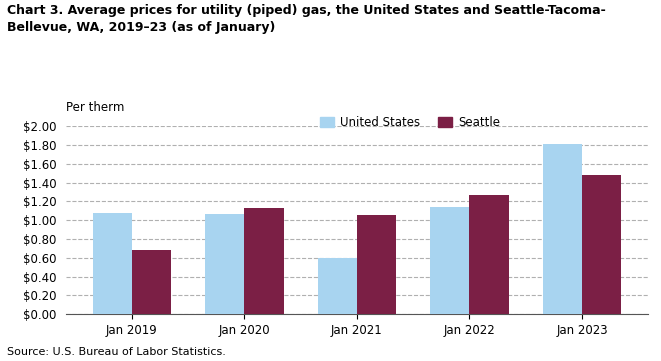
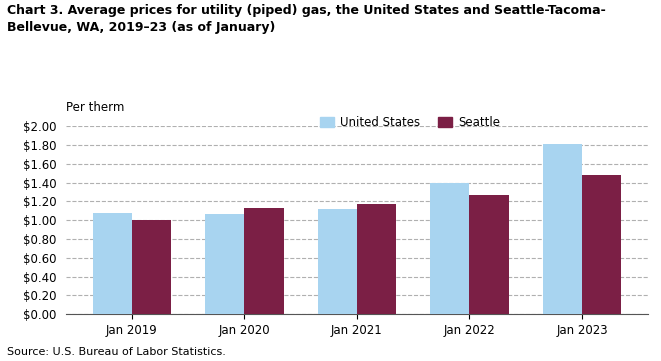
Seattle/Jan 2019: $0.68 -> $1.00
United States/Jan 2021: $0.60 -> $1.12
Seattle/Jan 2021: $1.06 -> $1.17
United States/Jan 2022: $1.14 -> $1.40
